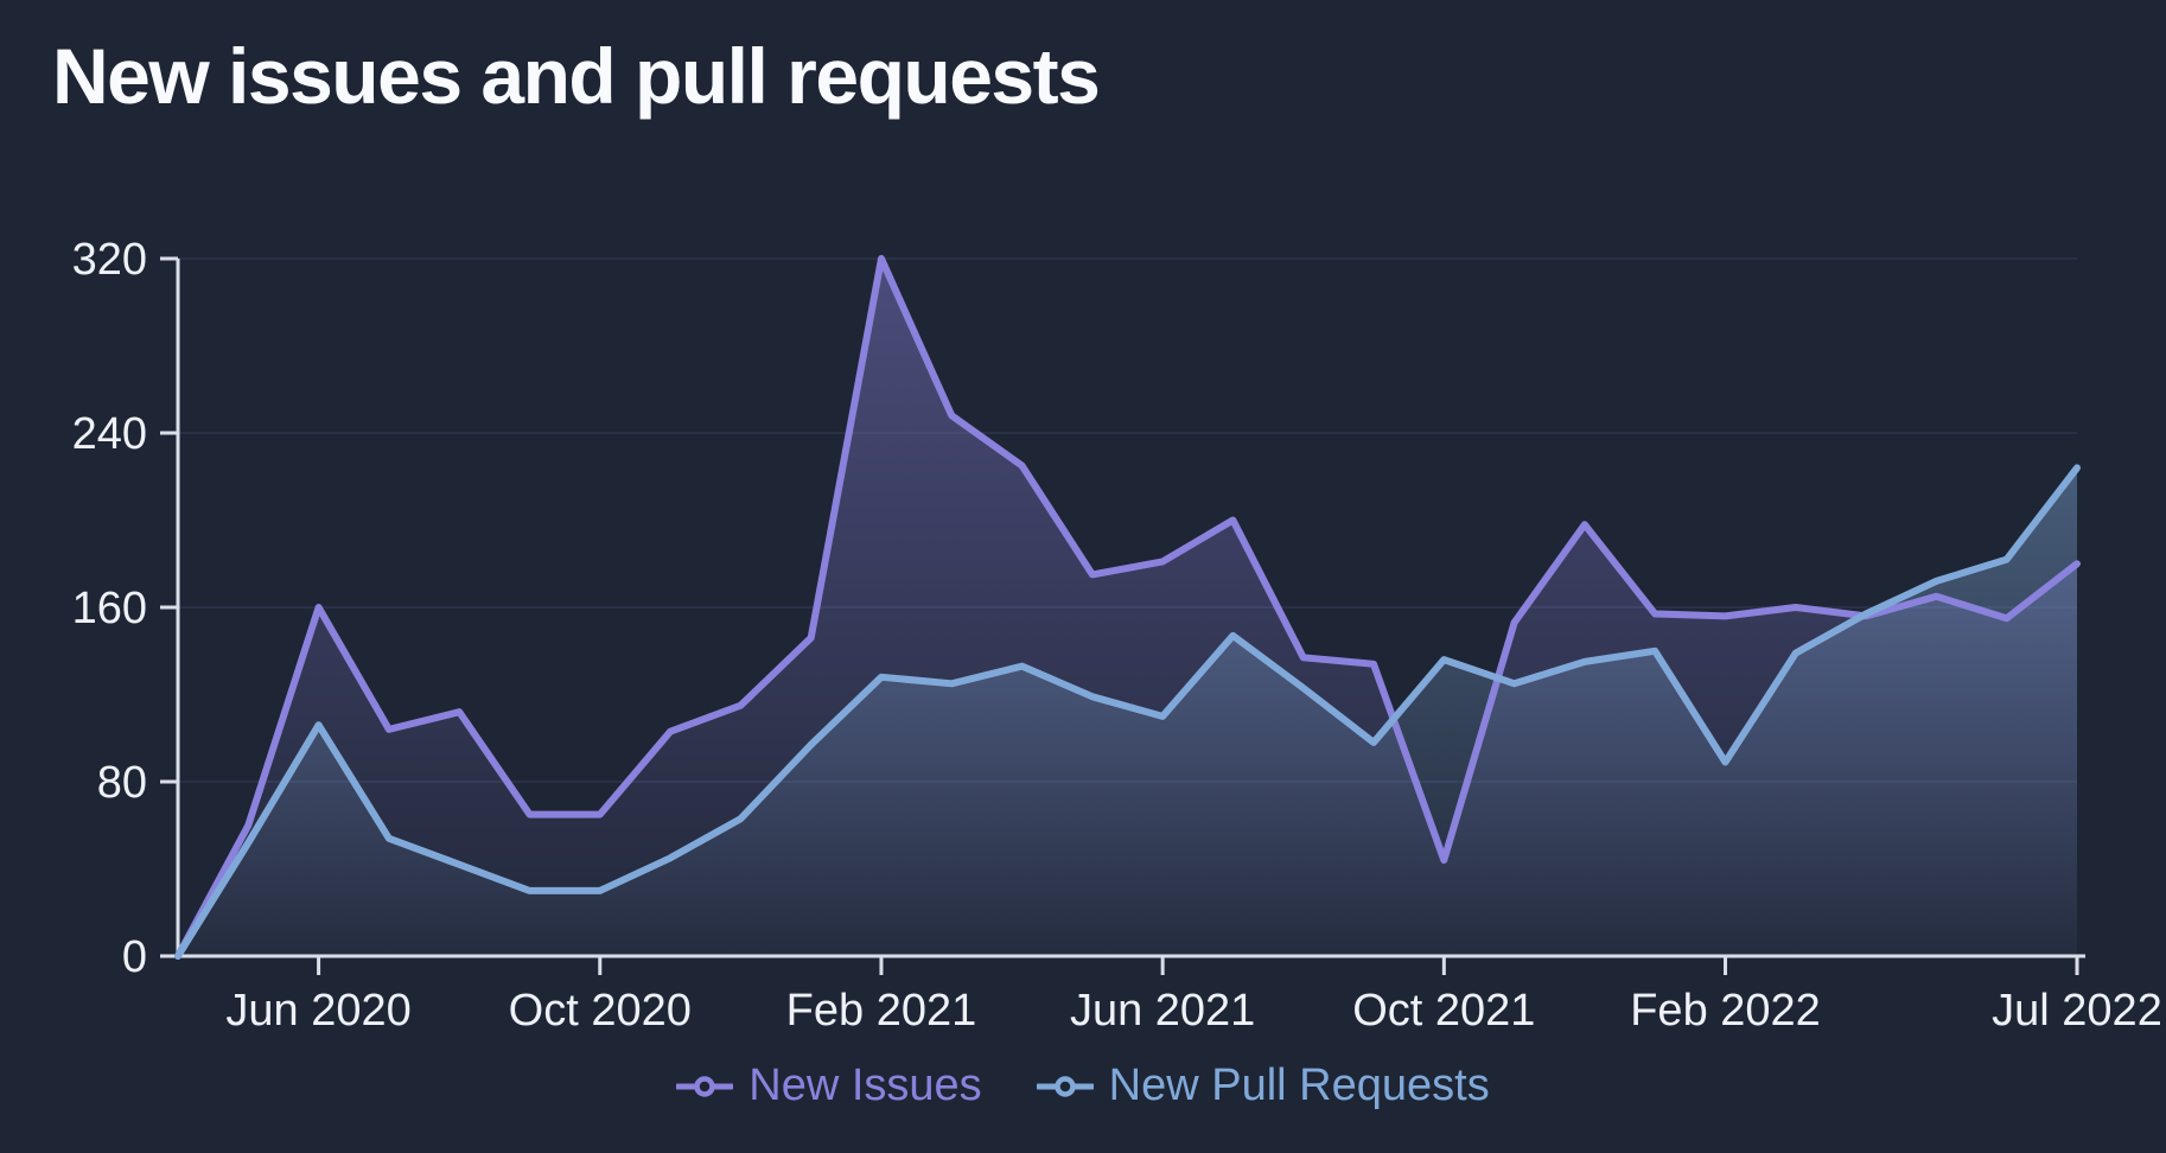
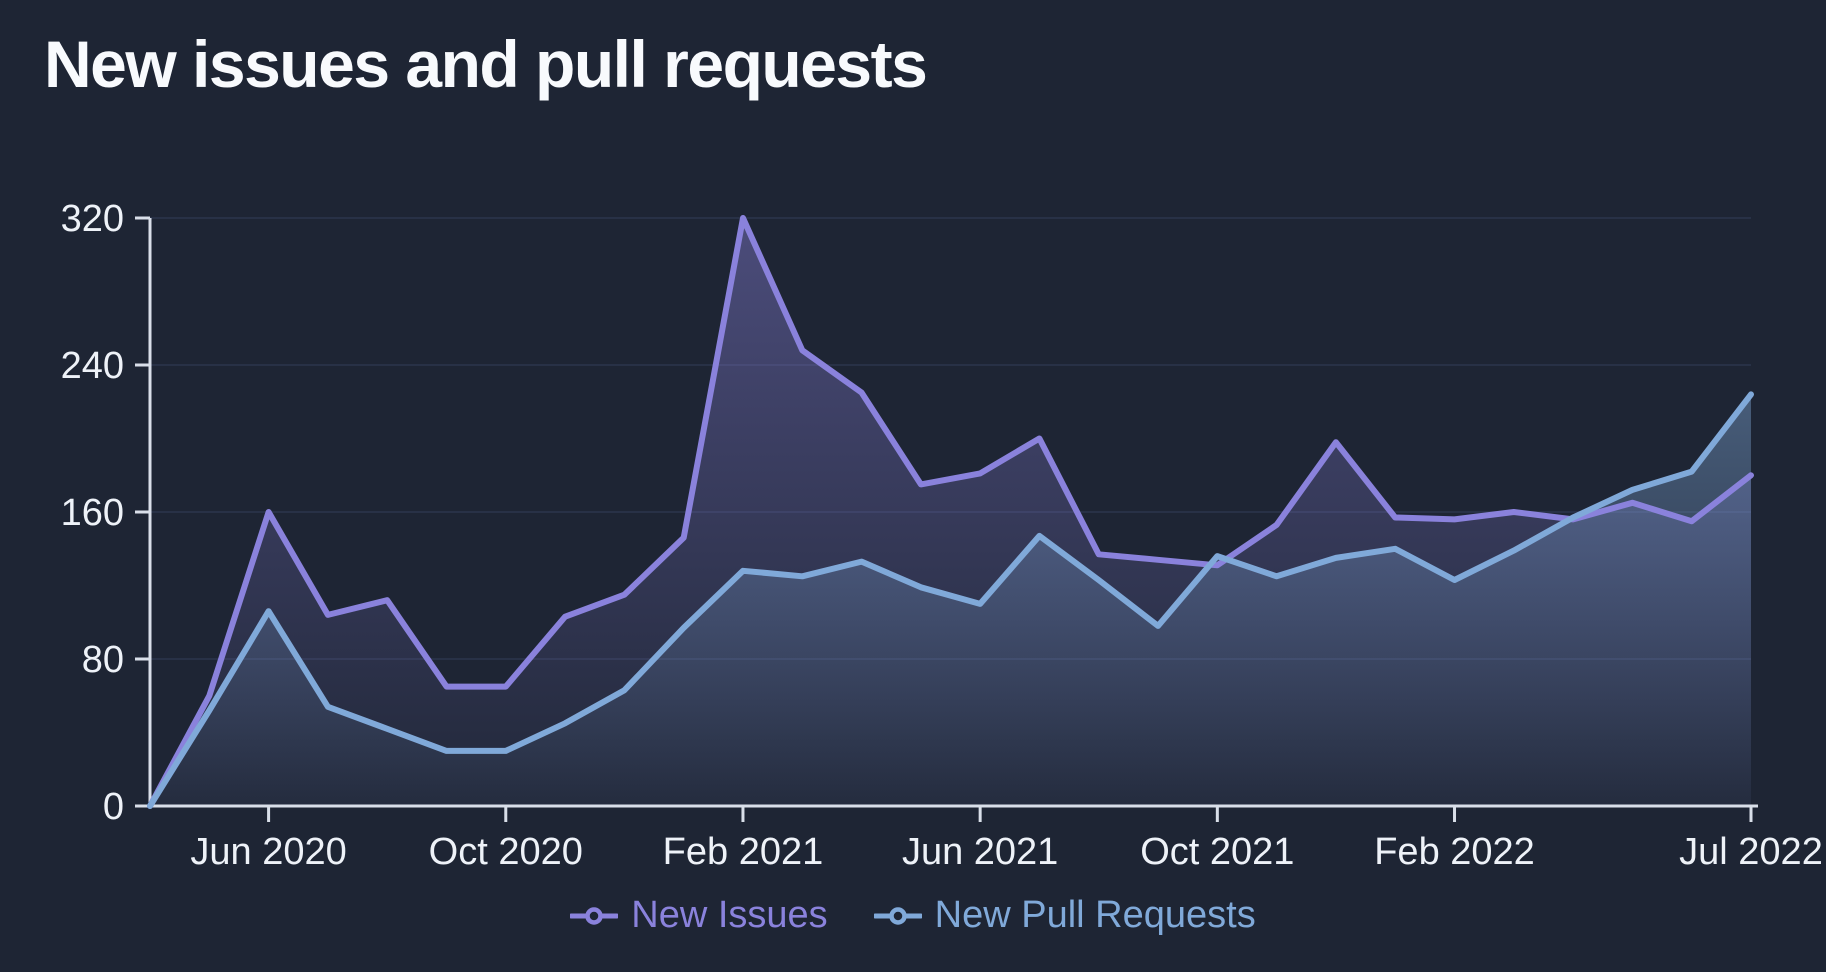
New Issues/Oct 2021: 44 -> 131
New Pull Requests/Feb 2022: 89 -> 123
